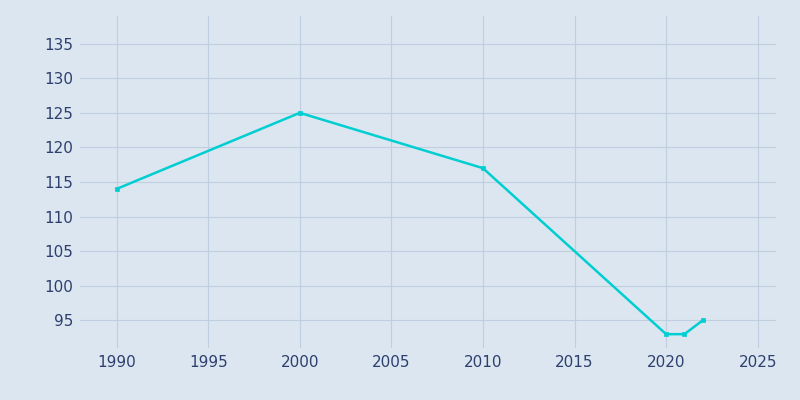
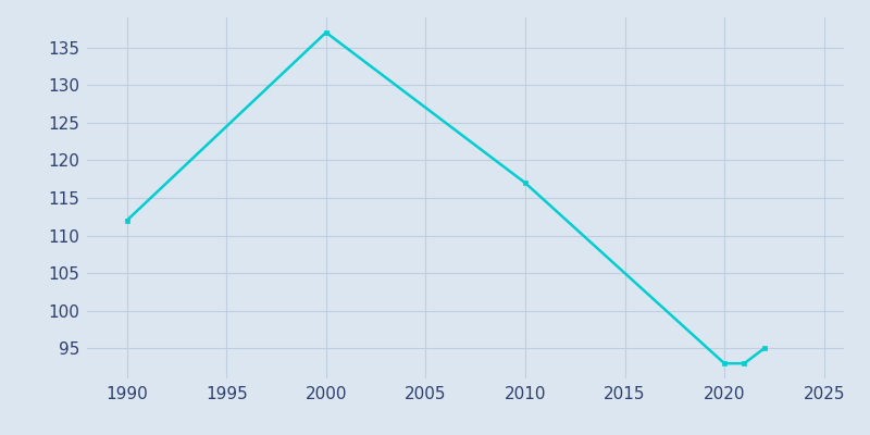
1990: 114 -> 112
2000: 125 -> 137
